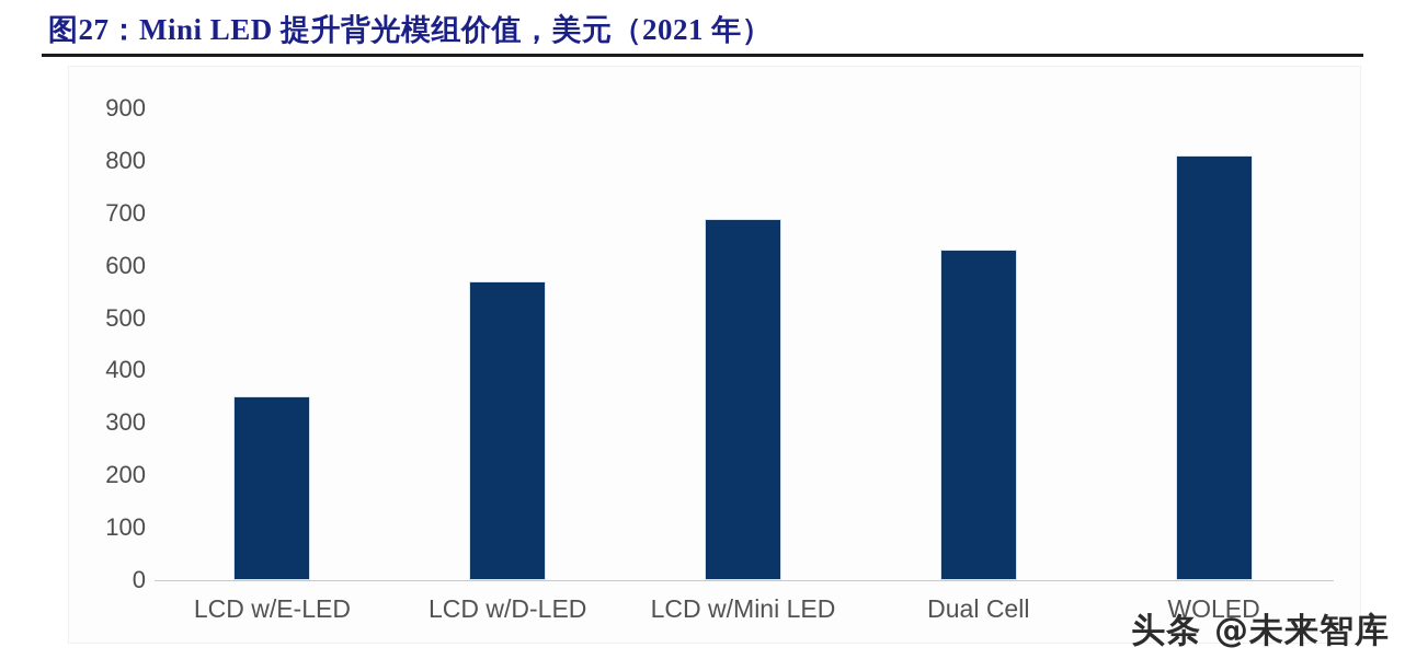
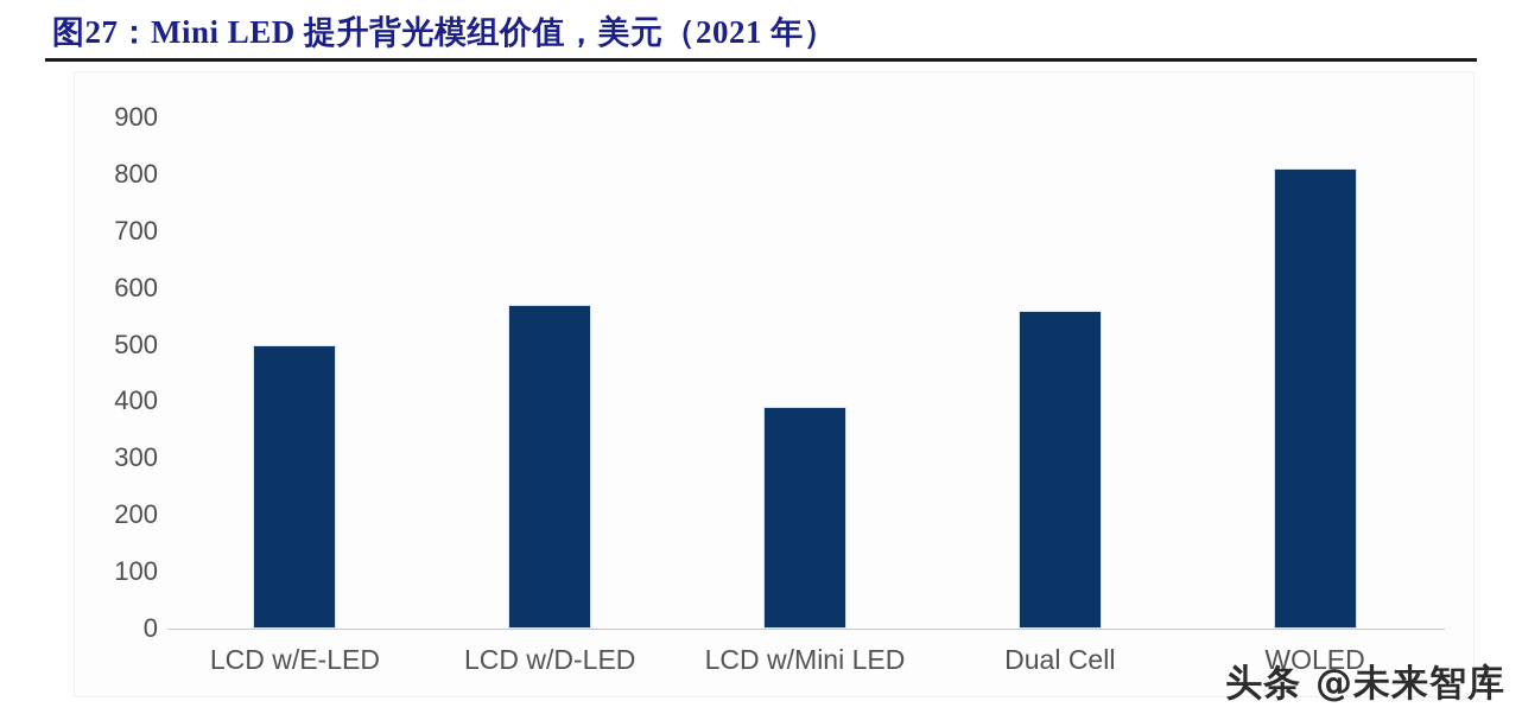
LCD w/E-LED: 350 -> 500
LCD w/Mini LED: 690 -> 390
Dual Cell: 630 -> 560
